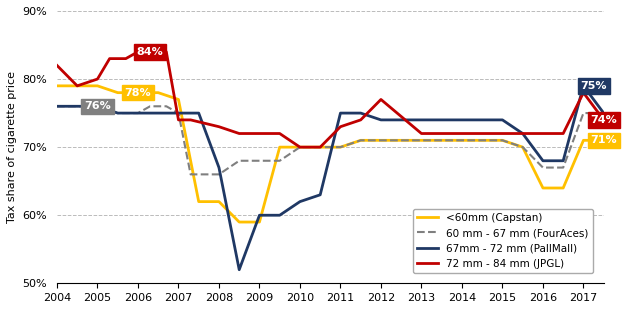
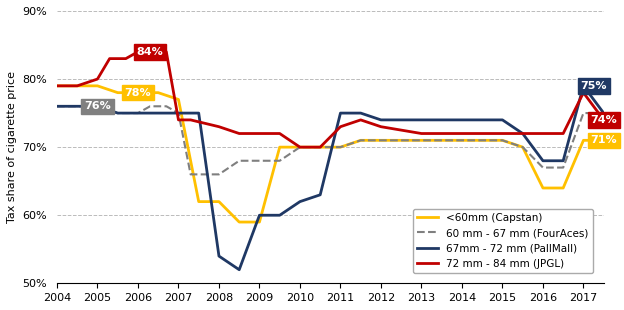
72 mm - 84 mm (JPGL)/2004: 82% -> 79%
67mm - 72 mm (PallMall)/2008: 67% -> 54%
72 mm - 84 mm (JPGL)/2012: 77% -> 73%
